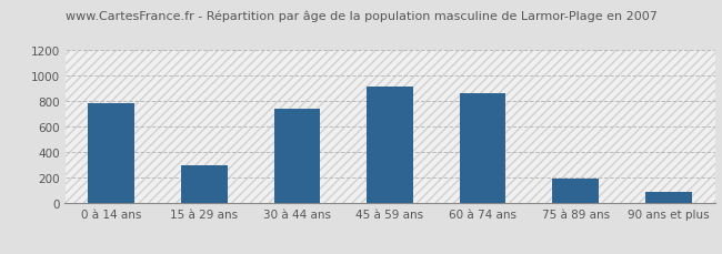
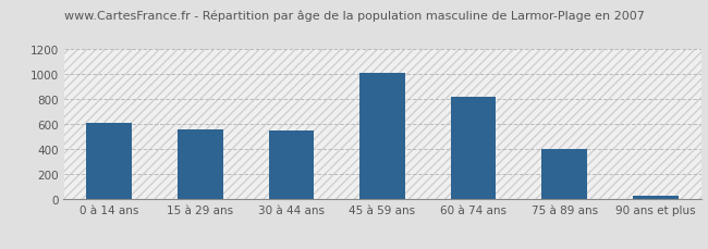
0 à 14 ans: 780 -> 610
15 à 29 ans: 300 -> 560
30 à 44 ans: 740 -> 550
45 à 59 ans: 910 -> 1010
60 à 74 ans: 860 -> 820
75 à 89 ans: 190 -> 400
90 ans et plus: 90 -> 30
